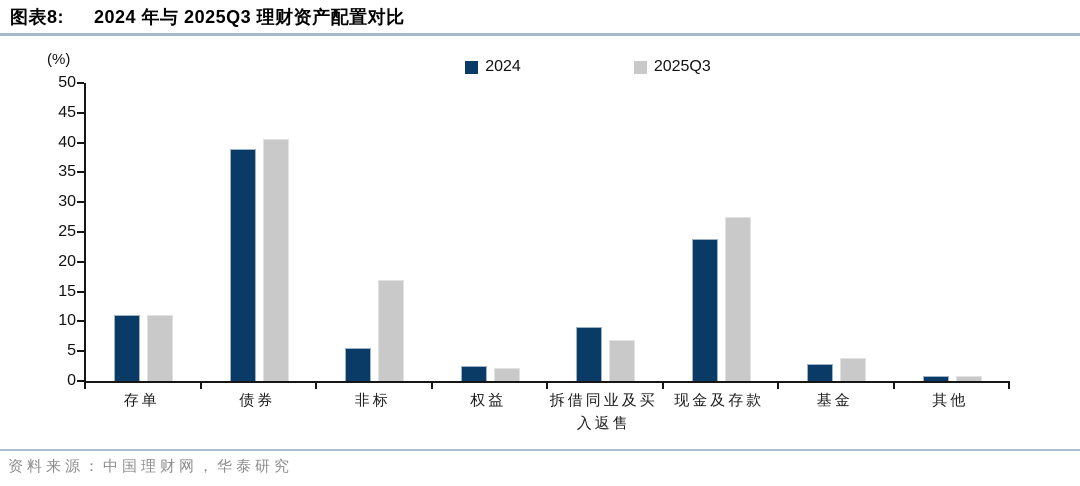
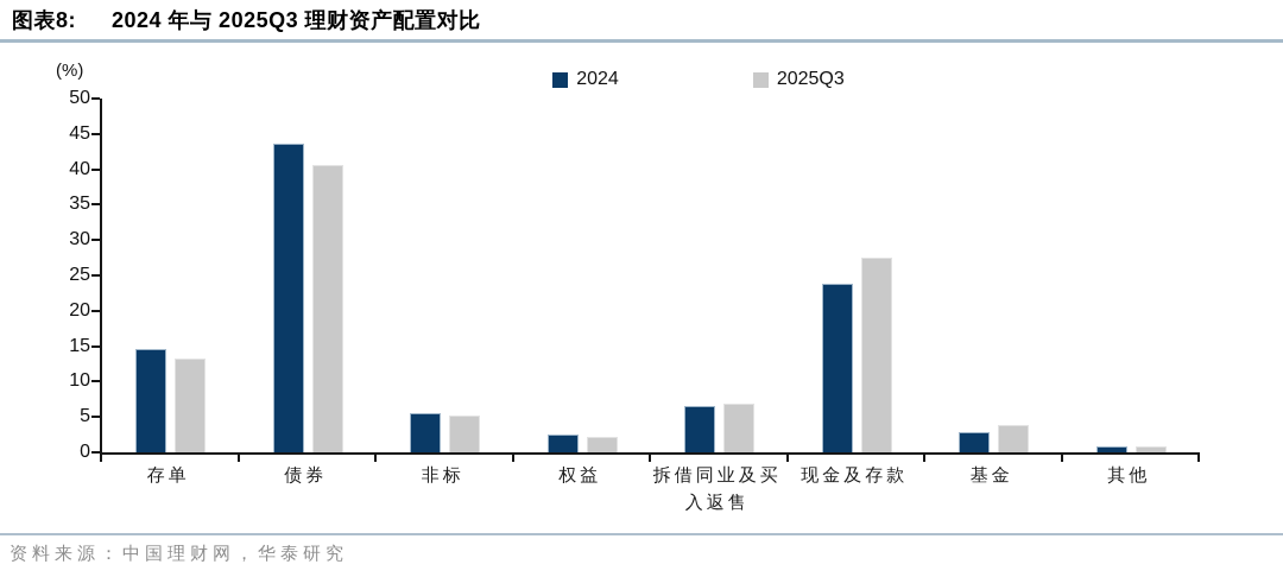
2024/存单: 11 -> 15
2025Q3/存单: 11 -> 13
2024/债券: 39 -> 44
2025Q3/非标: 17 -> 5
2024/拆借同业及买 入返售: 9 -> 7
